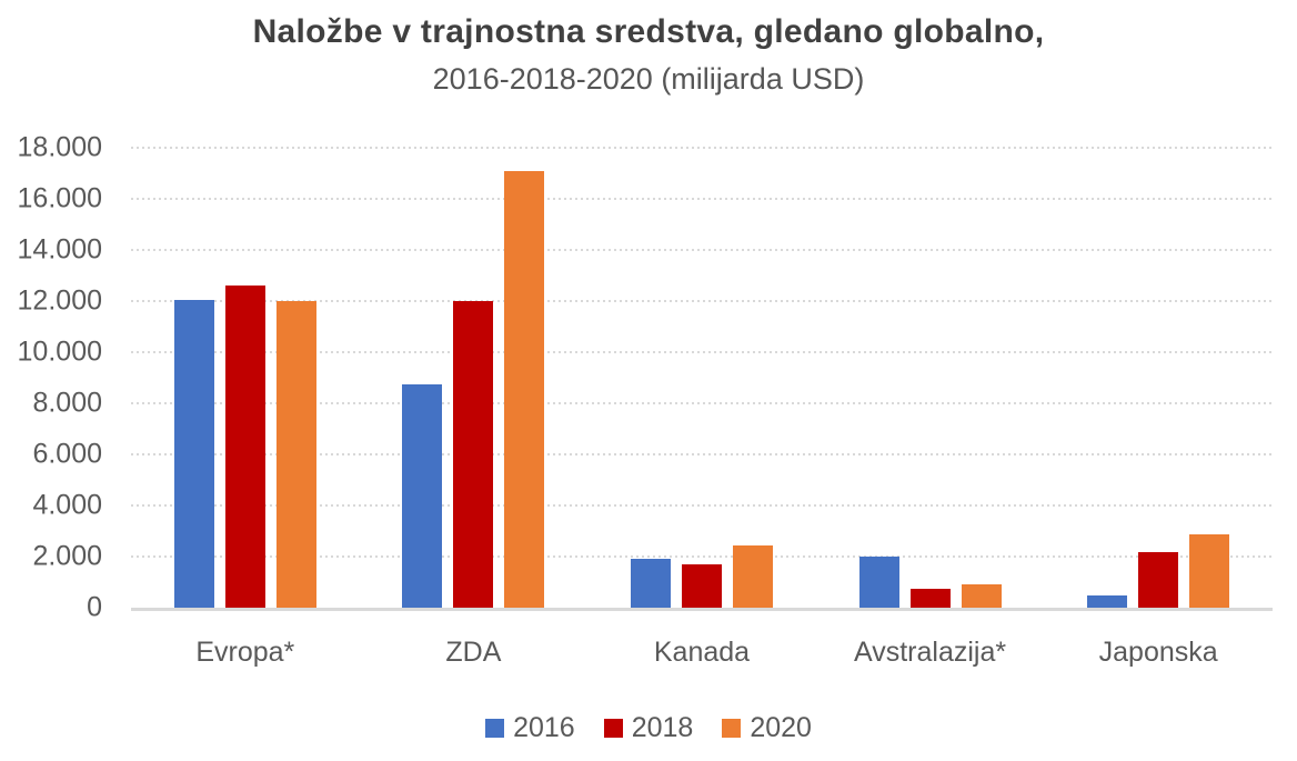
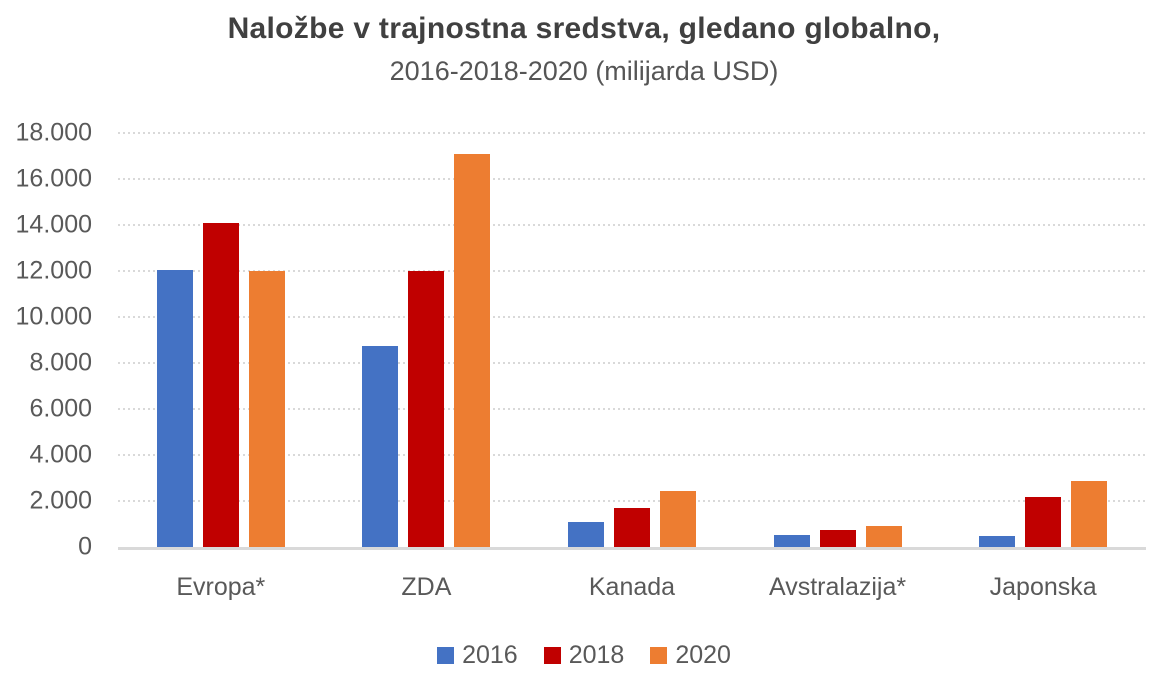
2018/Evropa*: 12600 -> 14100
2016/Kanada: 1900 -> 1100
2016/Avstralazija*: 2000 -> 500
